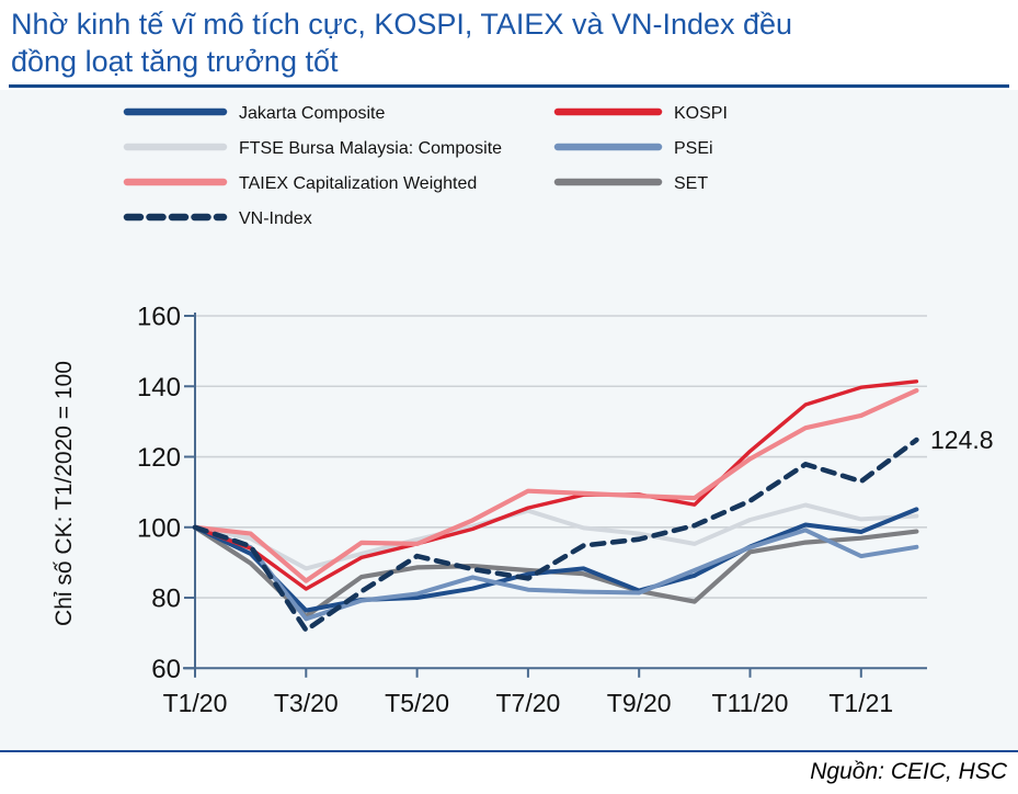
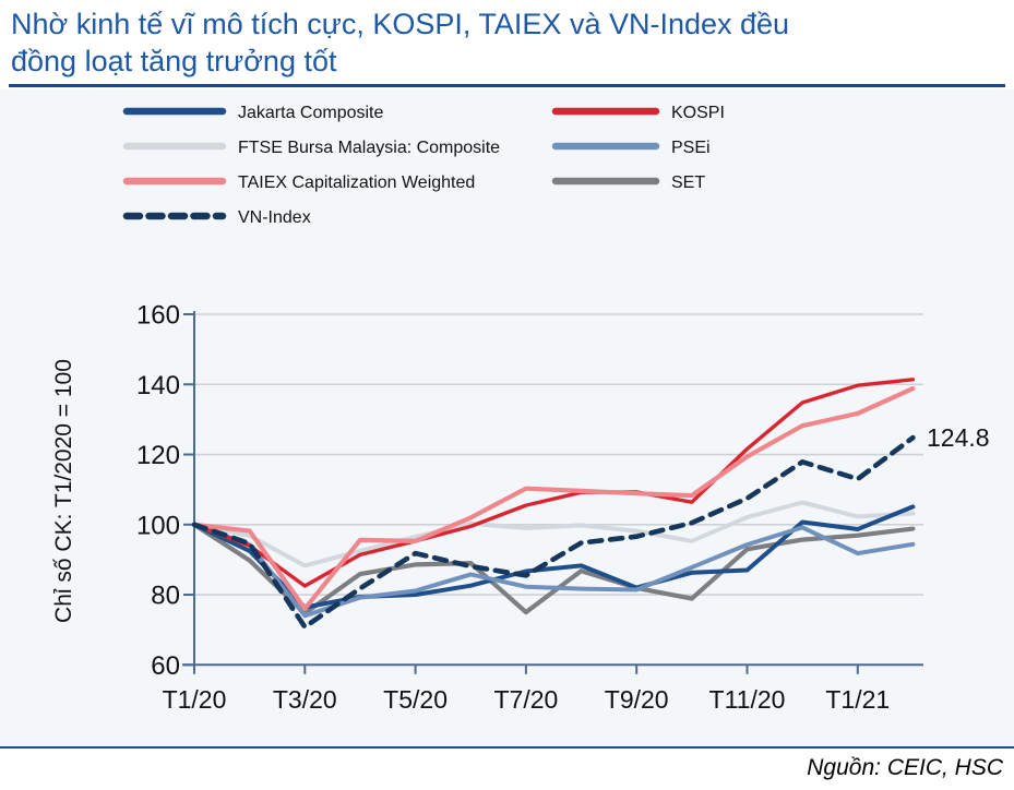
TAIEX Capitalization Weighted/T3/20: 85 -> 76
FTSE Bursa Malaysia: Composite/T7/20: 105 -> 99
SET/T7/20: 88 -> 75
Jakarta Composite/T11/20: 94 -> 87
